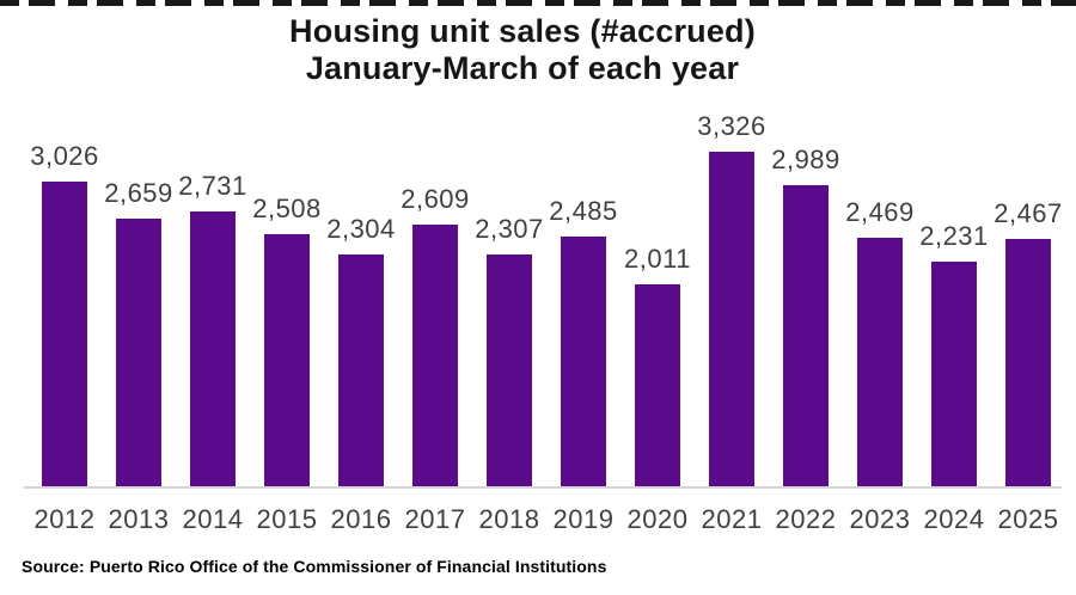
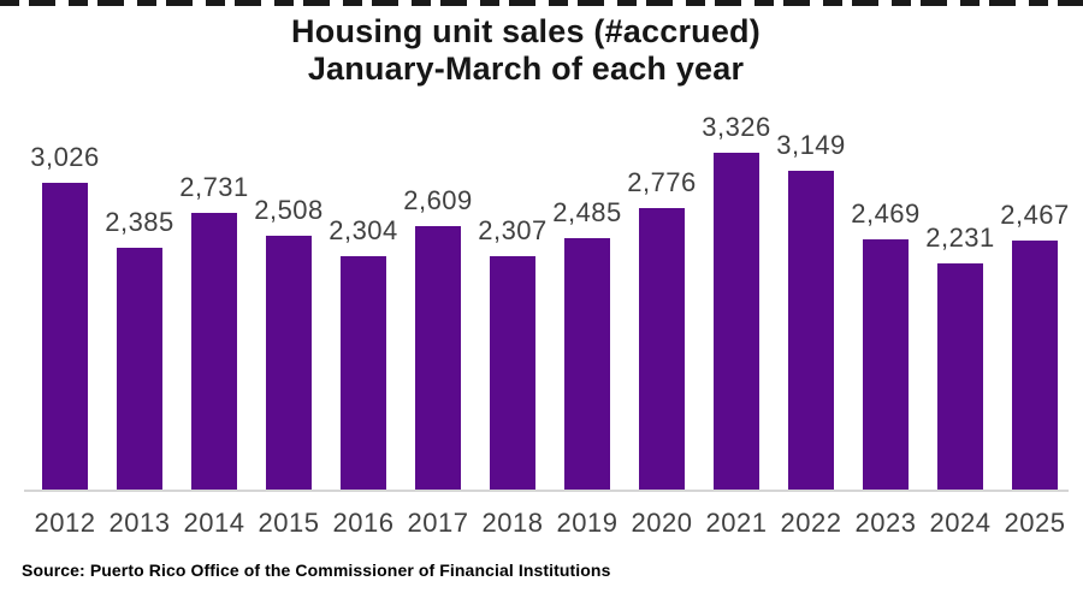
2013: 2,659 -> 2,385
2020: 2,011 -> 2,776
2022: 2,989 -> 3,149
